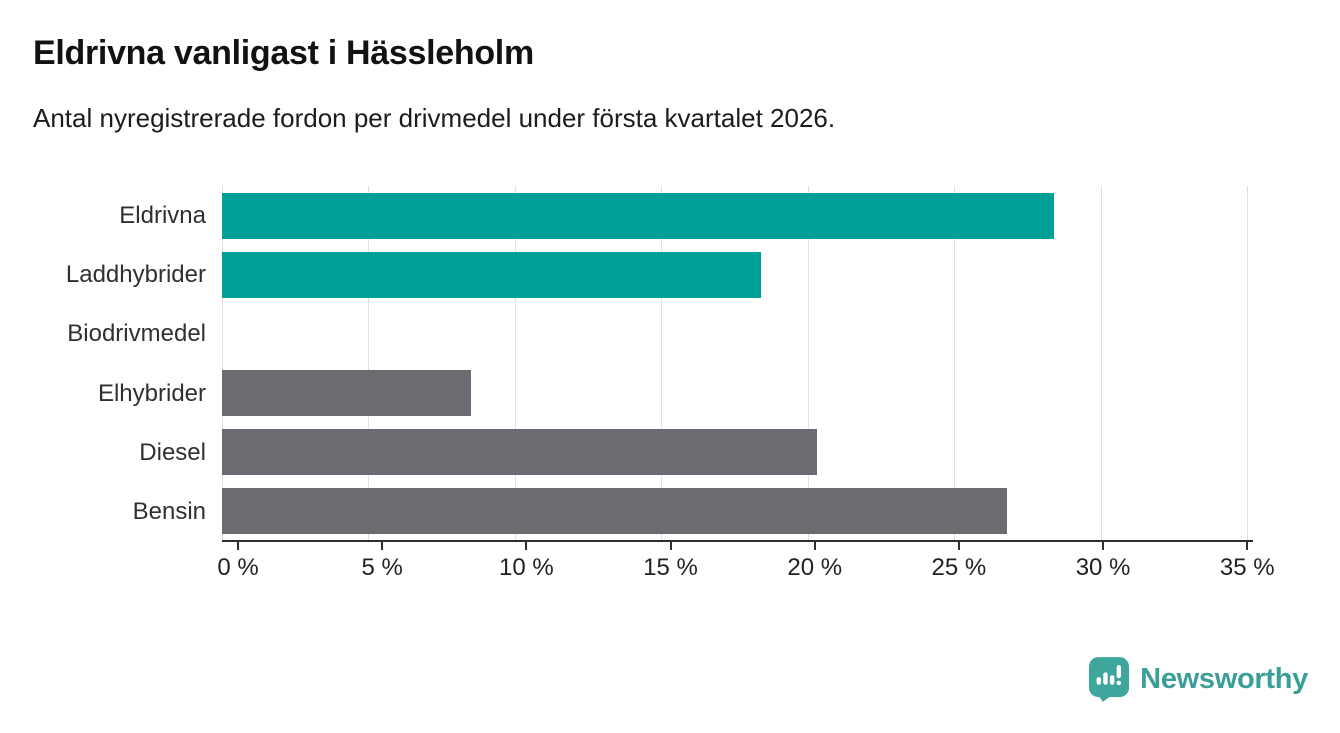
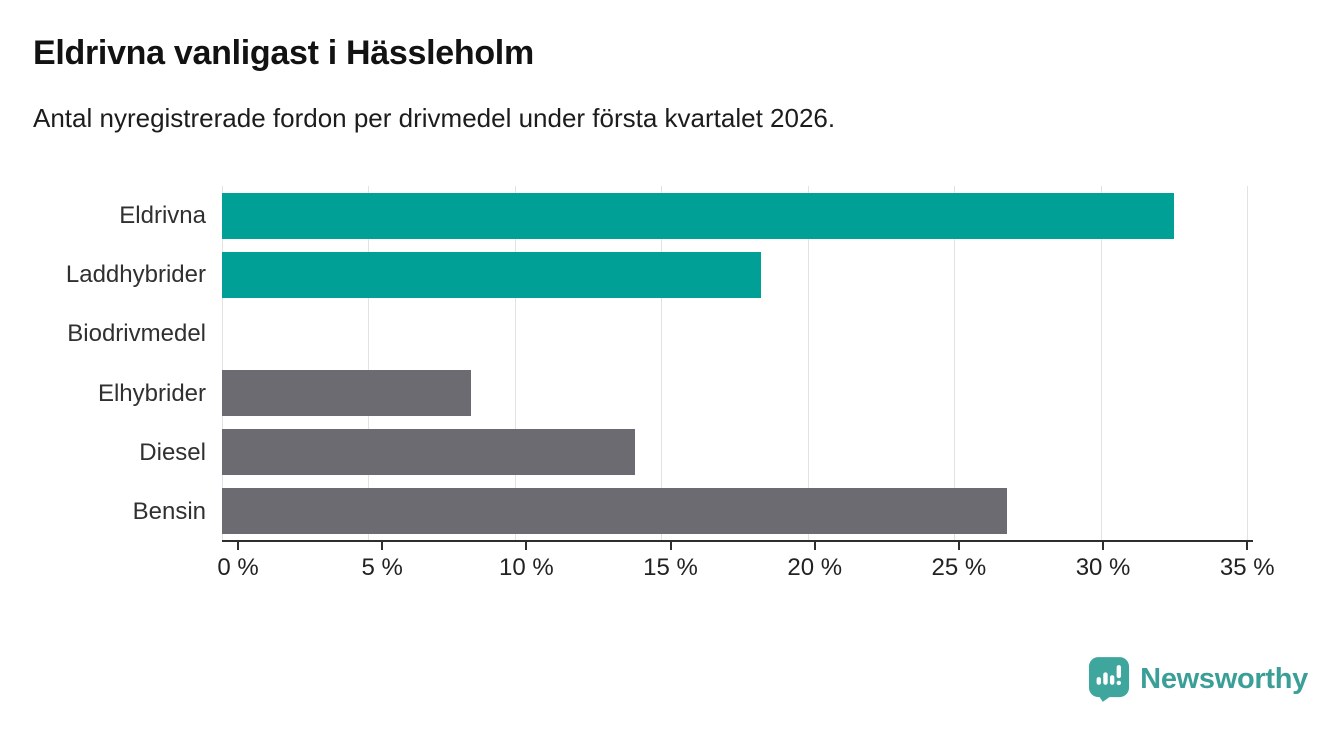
Eldrivna: 28.4% -> 32.5%
Diesel: 20.3% -> 14.1%
